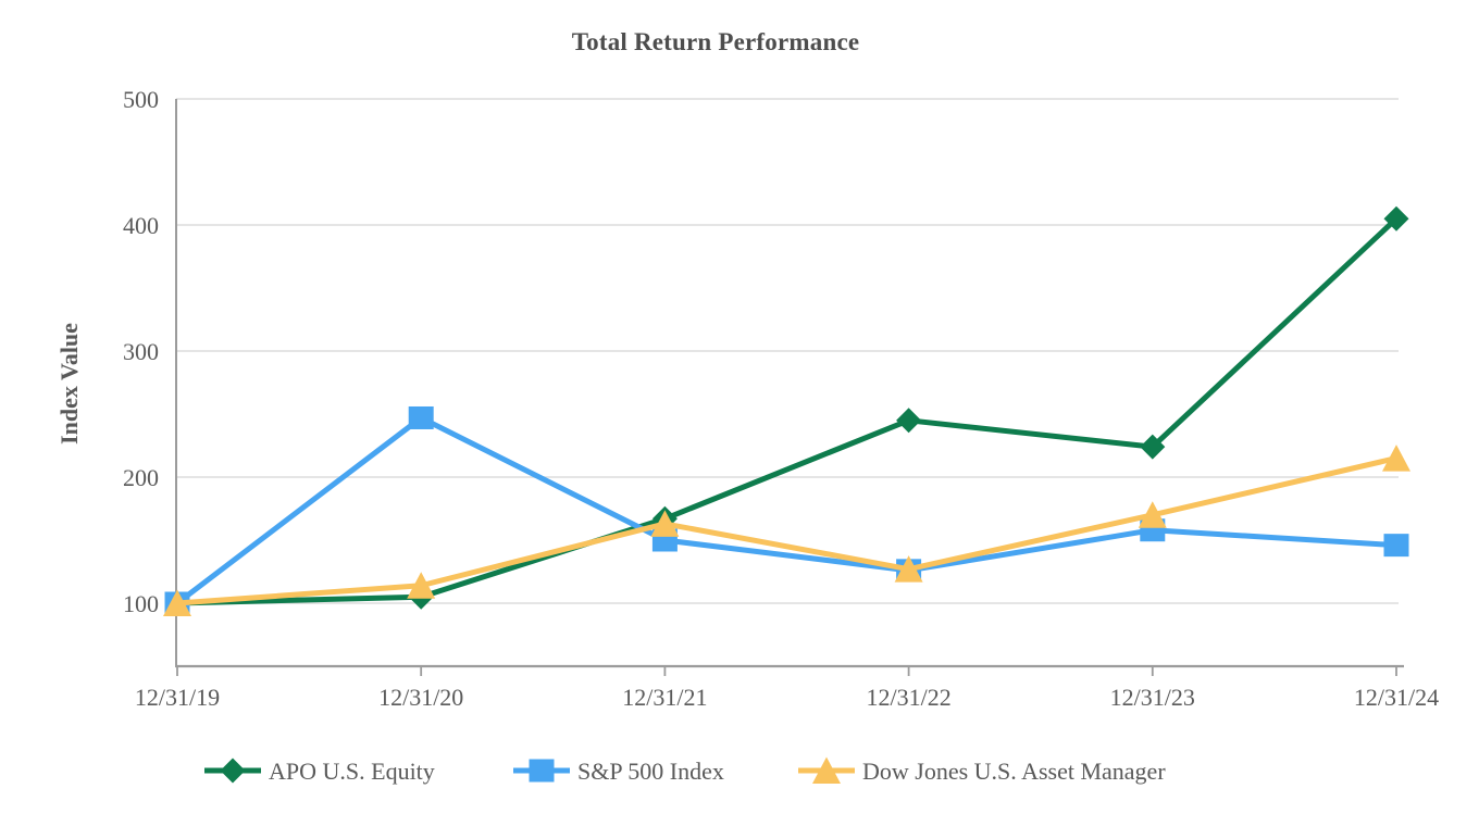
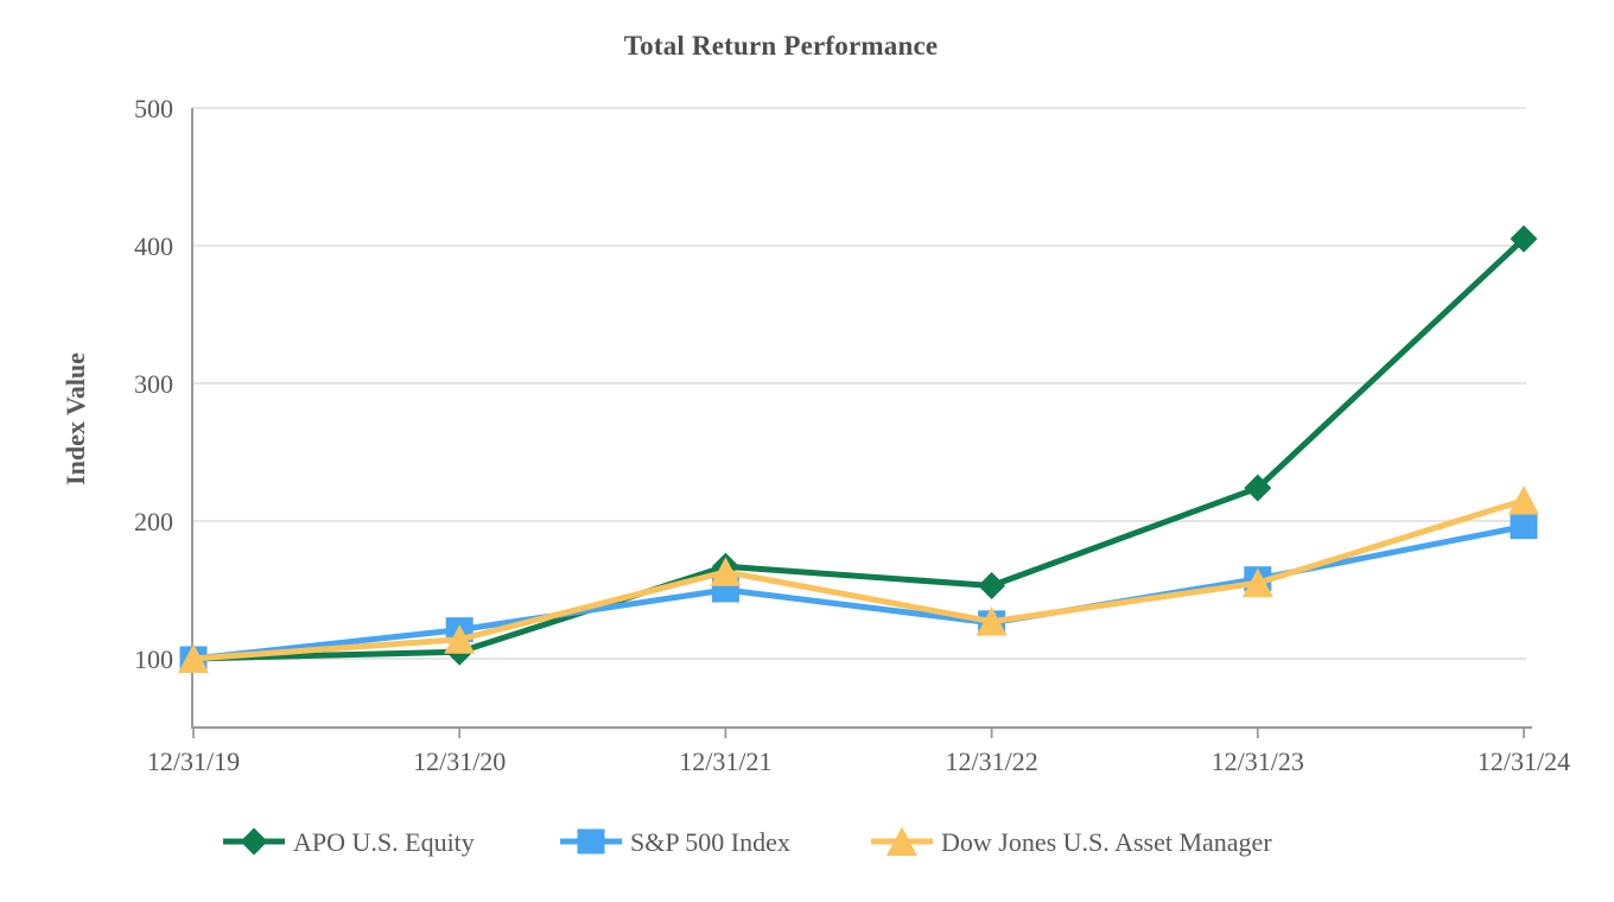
S&P 500 Index/12/31/20: 247 -> 121
APO U.S. Equity/12/31/22: 245 -> 153
Dow Jones U.S. Asset Manager/12/31/23: 170 -> 155
S&P 500 Index/12/31/24: 146 -> 196
